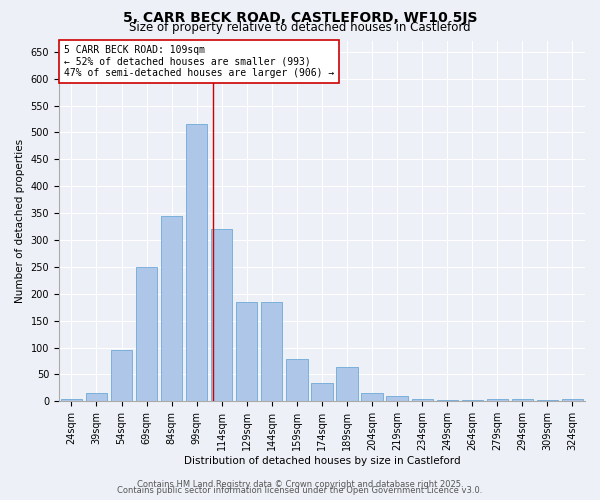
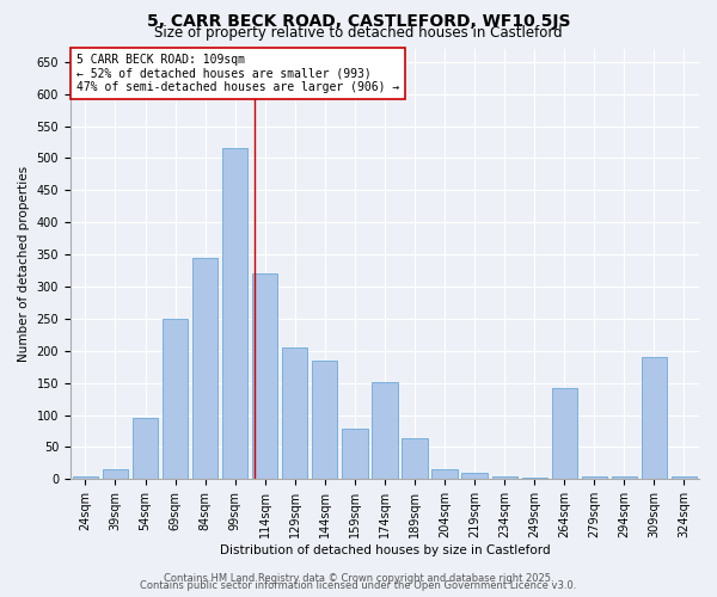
129sqm: 185 -> 206
174sqm: 35 -> 152
264sqm: 3 -> 142
309sqm: 3 -> 190
